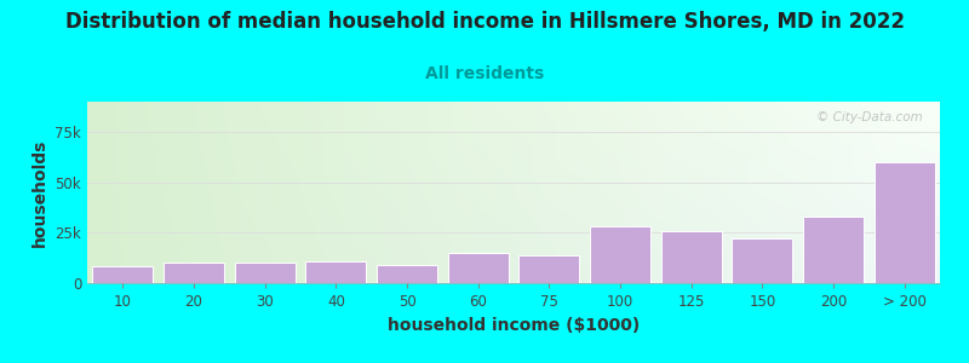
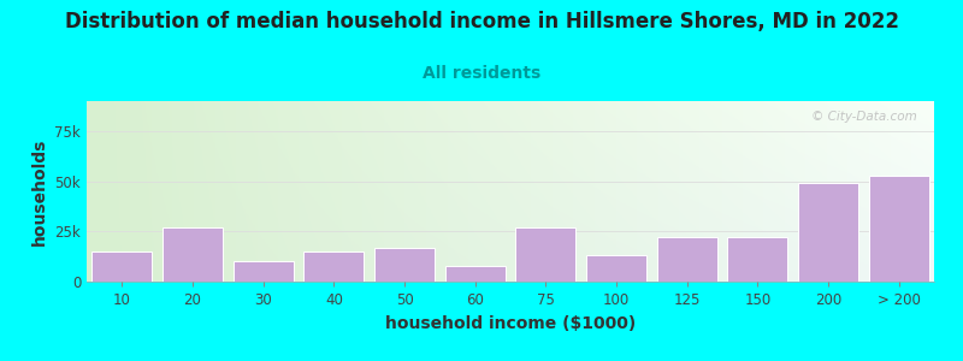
10: 8k -> 15k
20: 10k -> 27k
40: 11k -> 15k
50: 9k -> 17k
60: 15k -> 8k
75: 14k -> 27k
100: 28k -> 13k
125: 26k -> 22k
200: 33k -> 49k
> 200: 60k -> 53k
